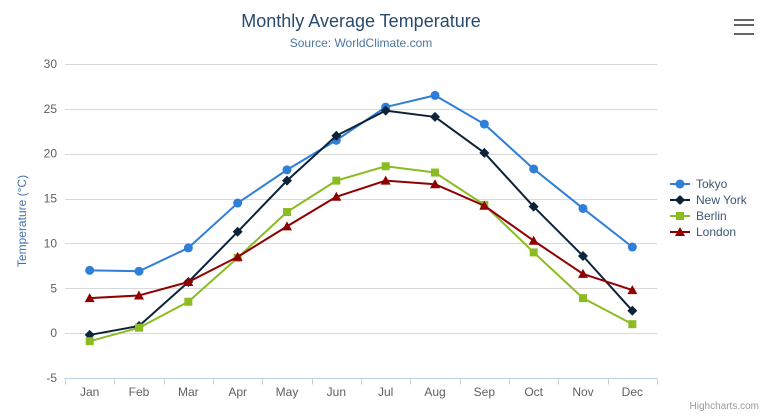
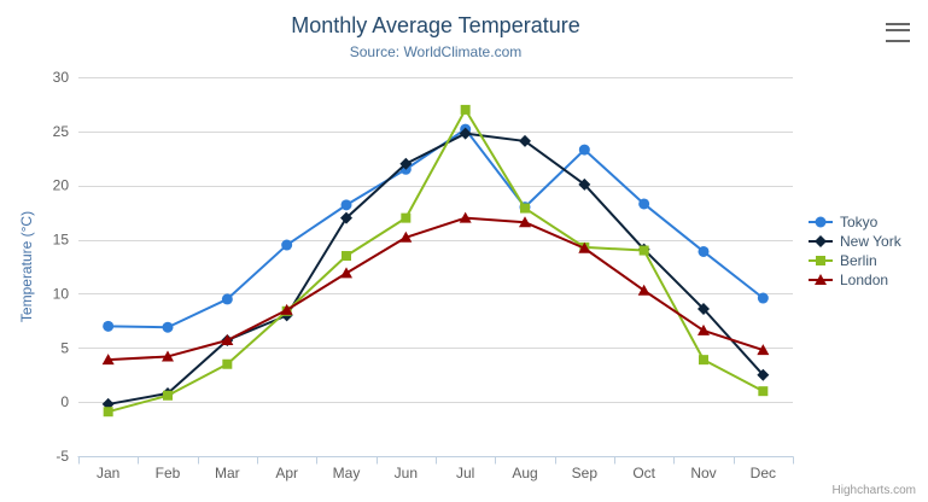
New York/Apr: 11 -> 8
Berlin/Jul: 19 -> 27
Tokyo/Aug: 26 -> 18
Berlin/Oct: 9 -> 14
